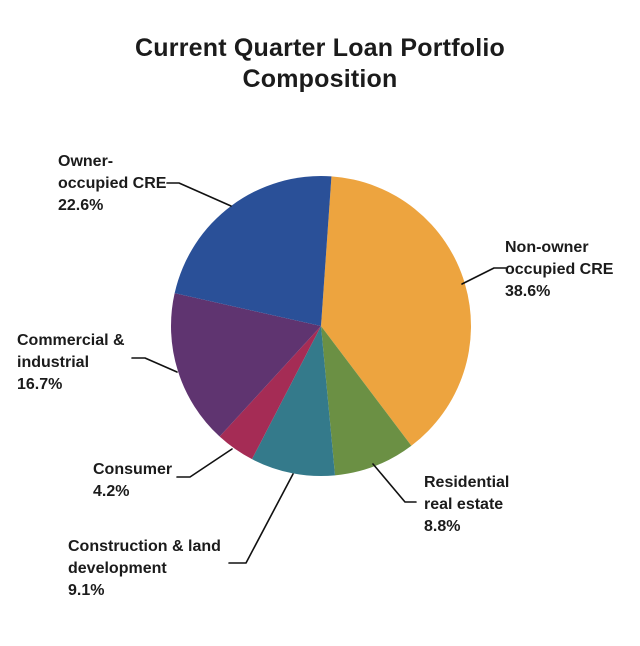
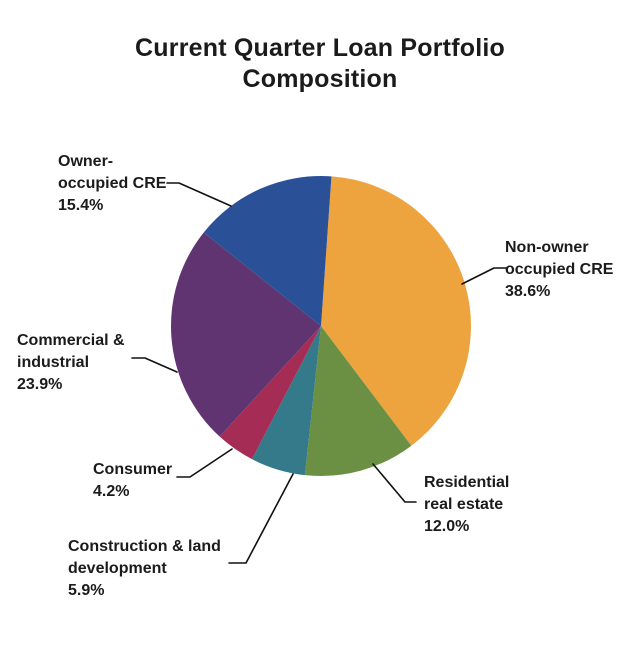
Residential real estate: 8.8% -> 12.0%
Construction & land development: 9.1% -> 5.9%
Commercial & industrial: 16.7% -> 23.9%
Owner-occupied CRE: 22.6% -> 15.4%
